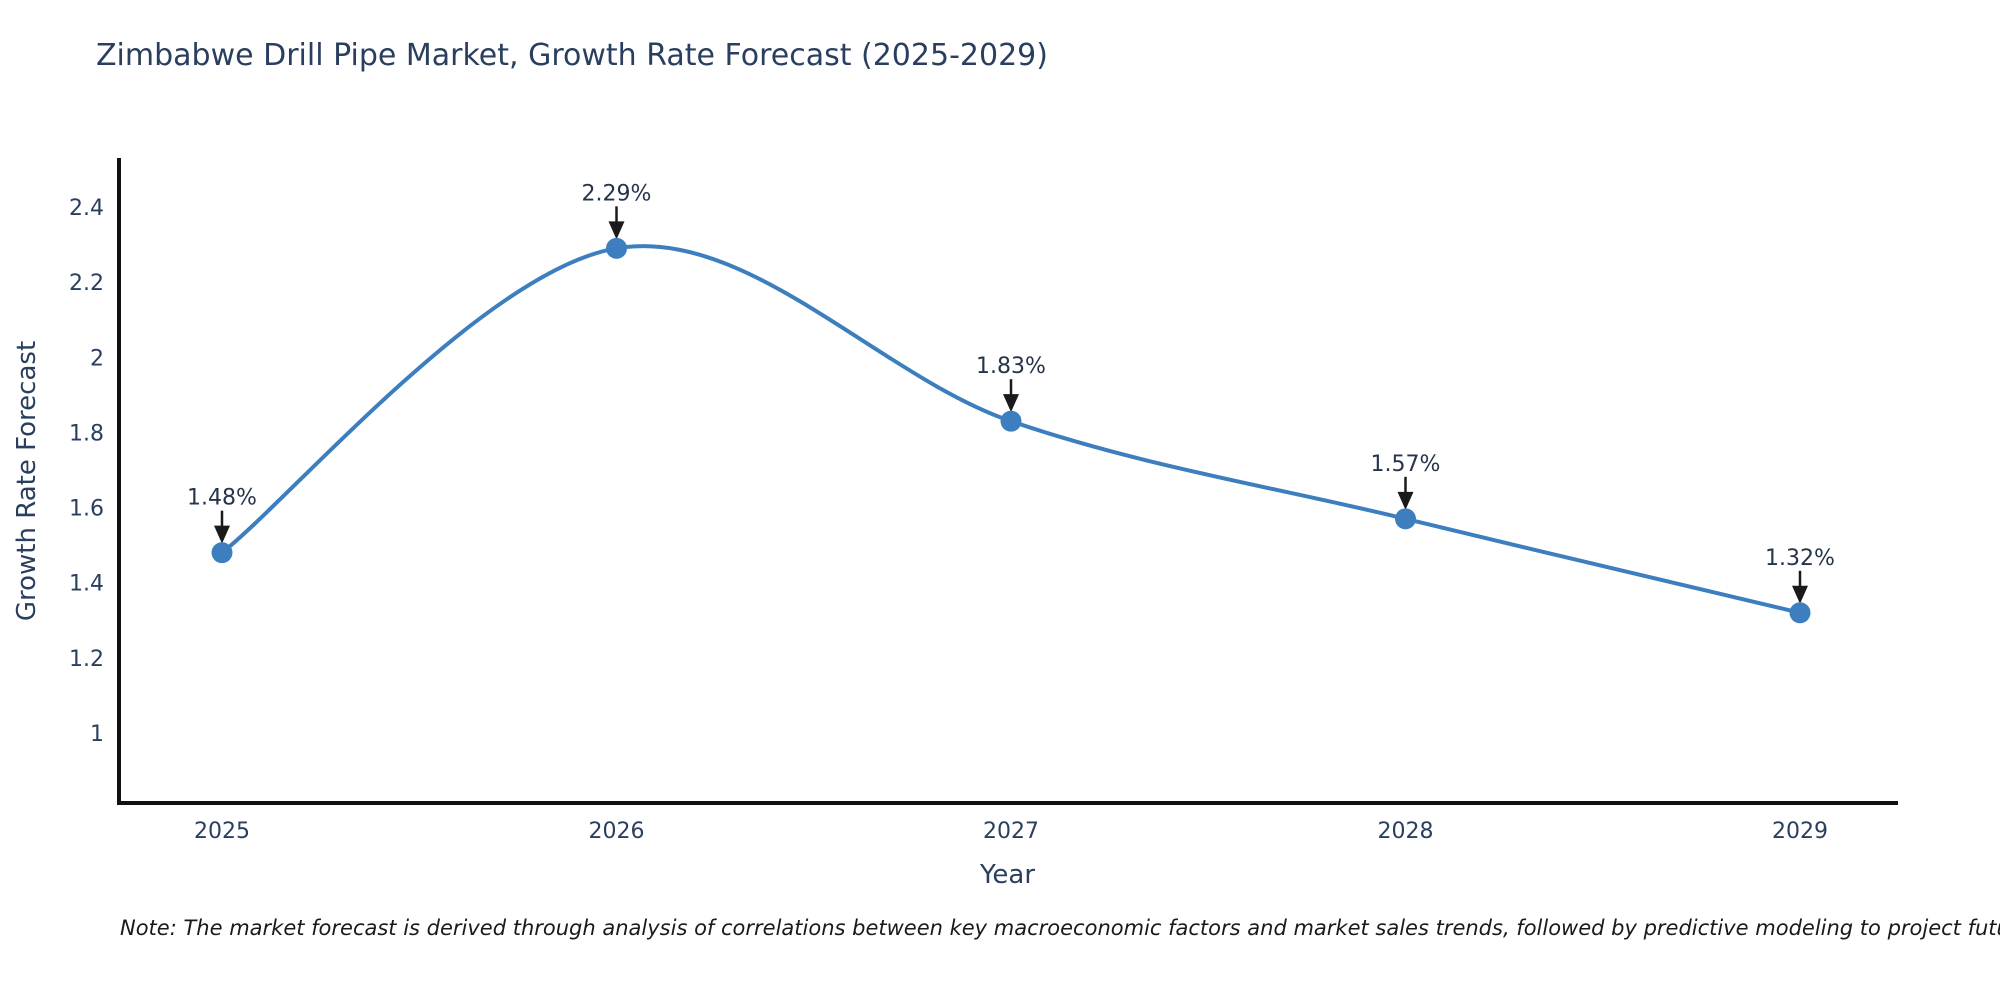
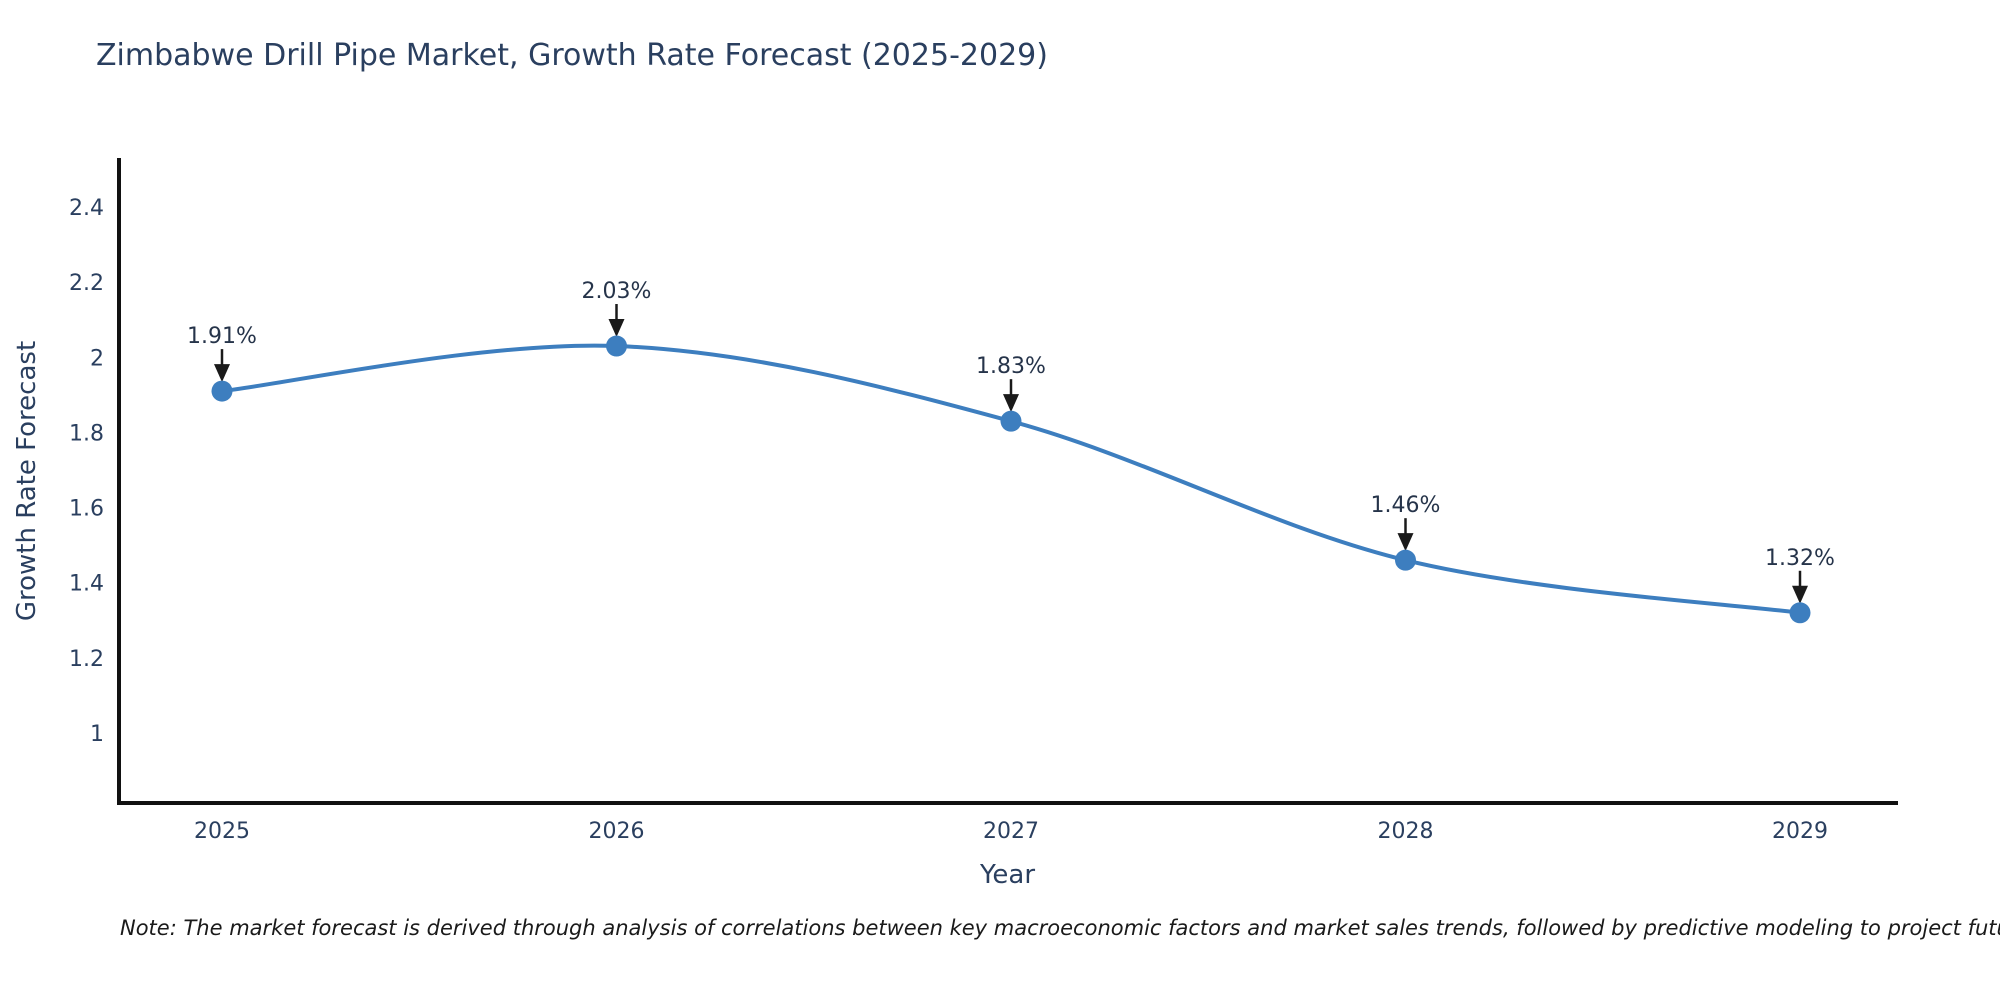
2025: 1.48% -> 1.91%
2026: 2.29% -> 2.03%
2028: 1.57% -> 1.46%
